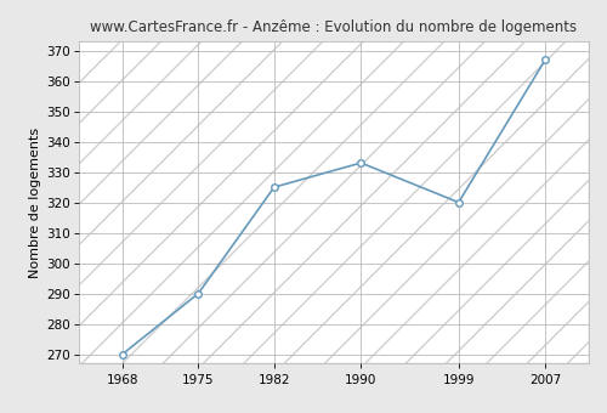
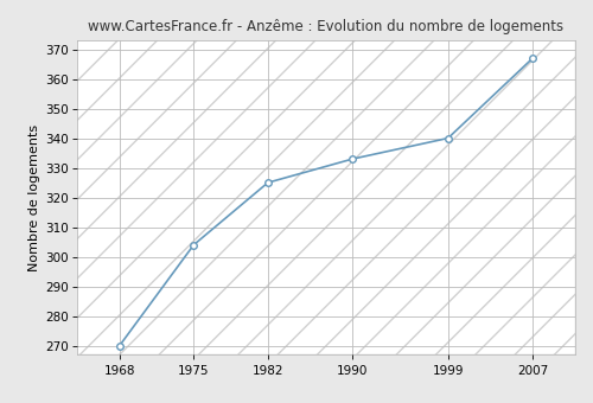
1975: 290 -> 304
1999: 320 -> 340
